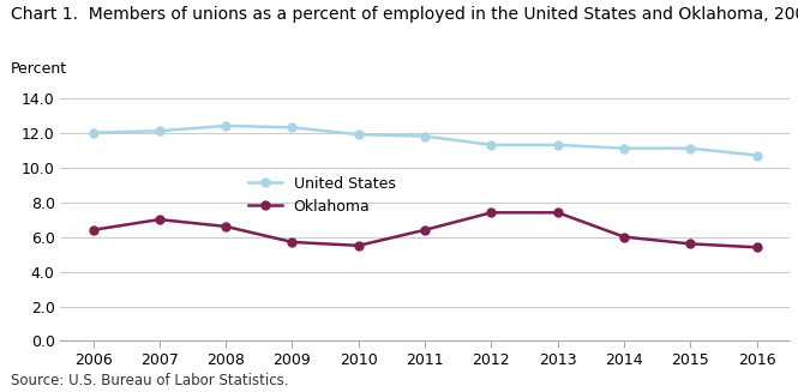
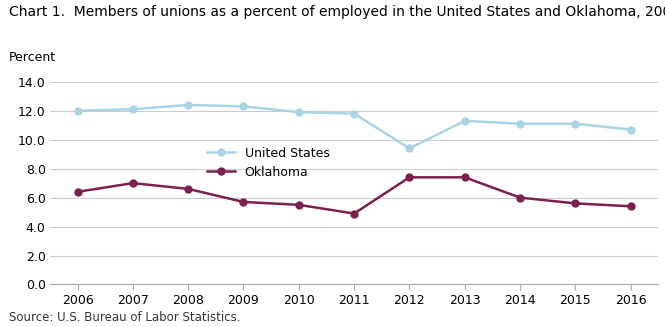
Oklahoma/2011: 6.4 -> 4.9
United States/2012: 11.3 -> 9.4
